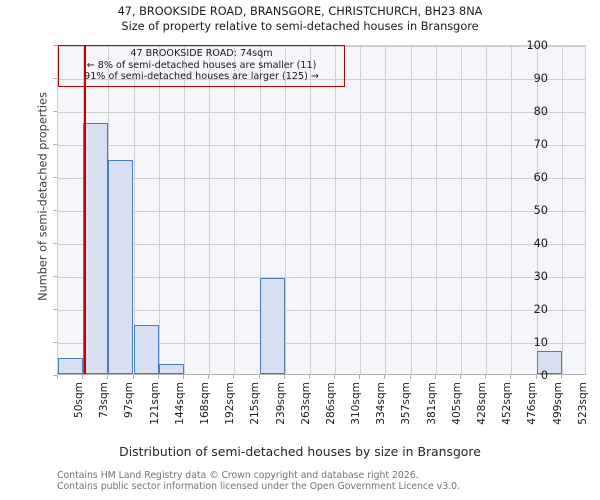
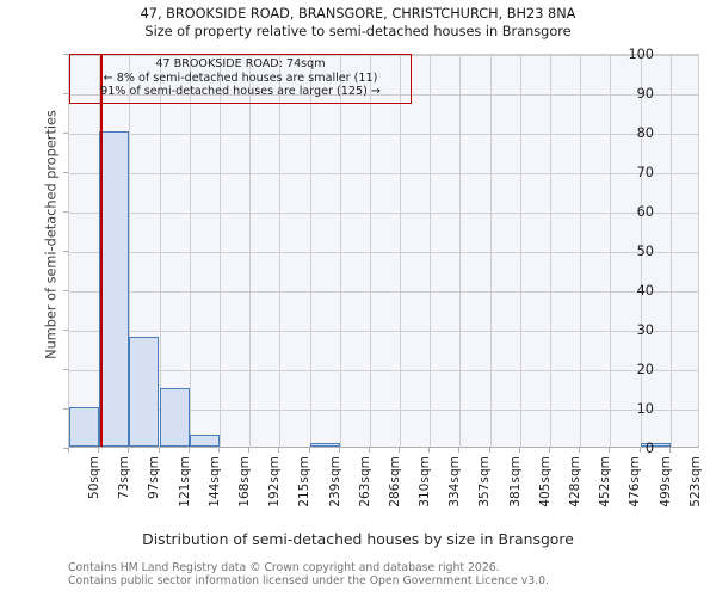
50sqm: 5 -> 10
73sqm: 76 -> 80
97sqm: 65 -> 28
239sqm: 29 -> 1
499sqm: 7 -> 1
